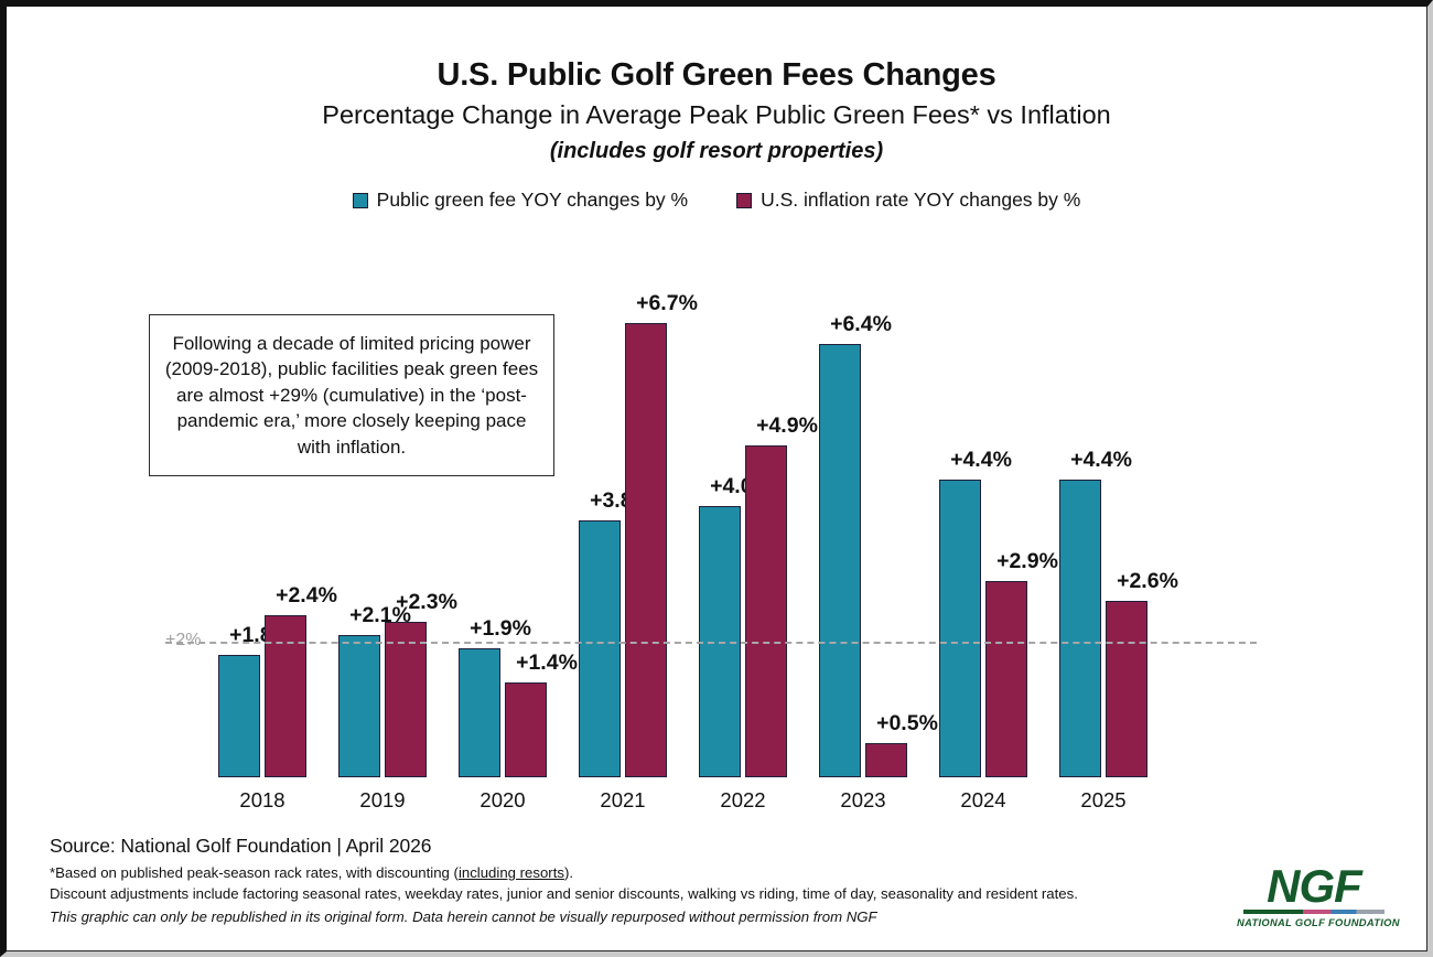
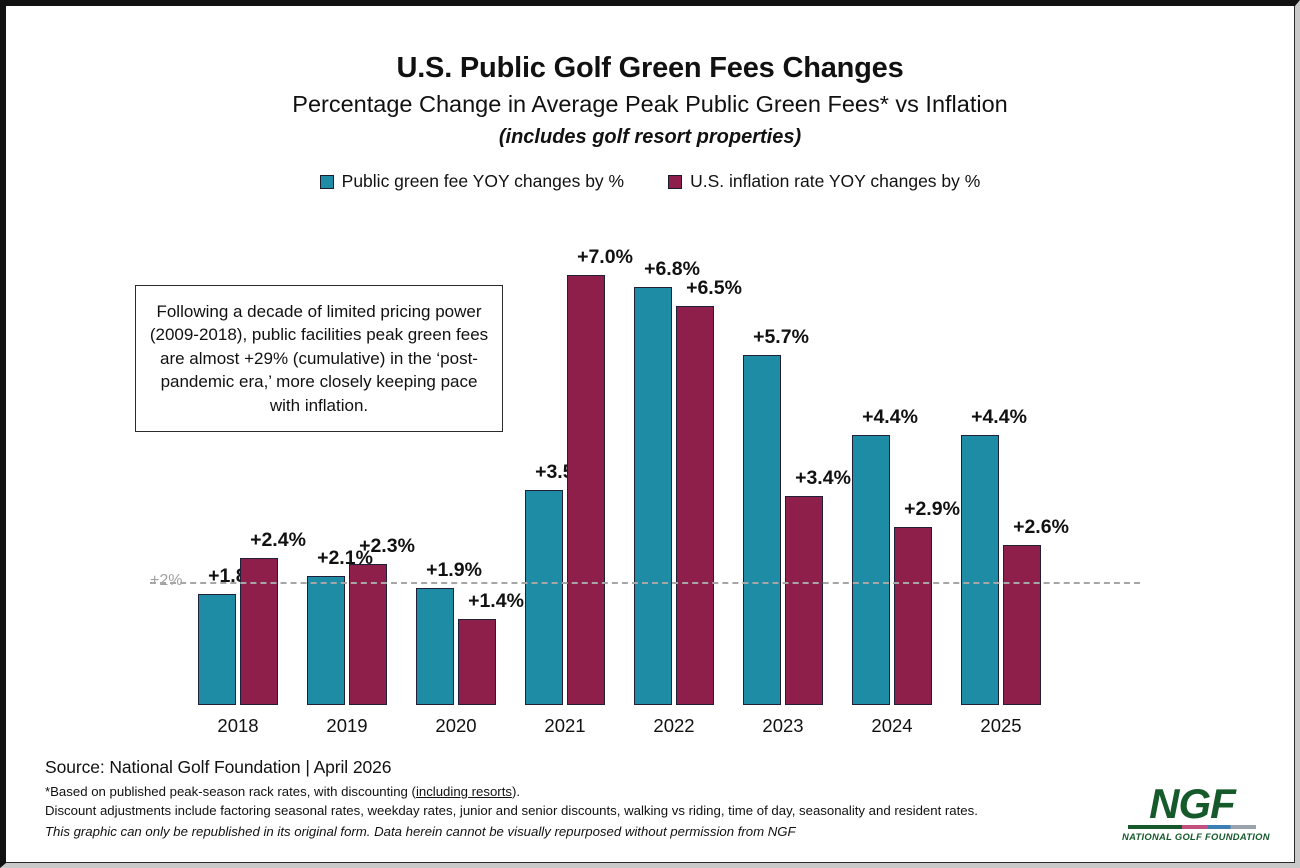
Public green fee YOY changes by %/2021: +3.8% -> +3.5%
U.S. inflation rate YOY changes by %/2021: +6.7% -> +7.0%
Public green fee YOY changes by %/2022: +4.0% -> +6.8%
U.S. inflation rate YOY changes by %/2022: +4.9% -> +6.5%
Public green fee YOY changes by %/2023: +6.4% -> +5.7%
U.S. inflation rate YOY changes by %/2023: +0.5% -> +3.4%
